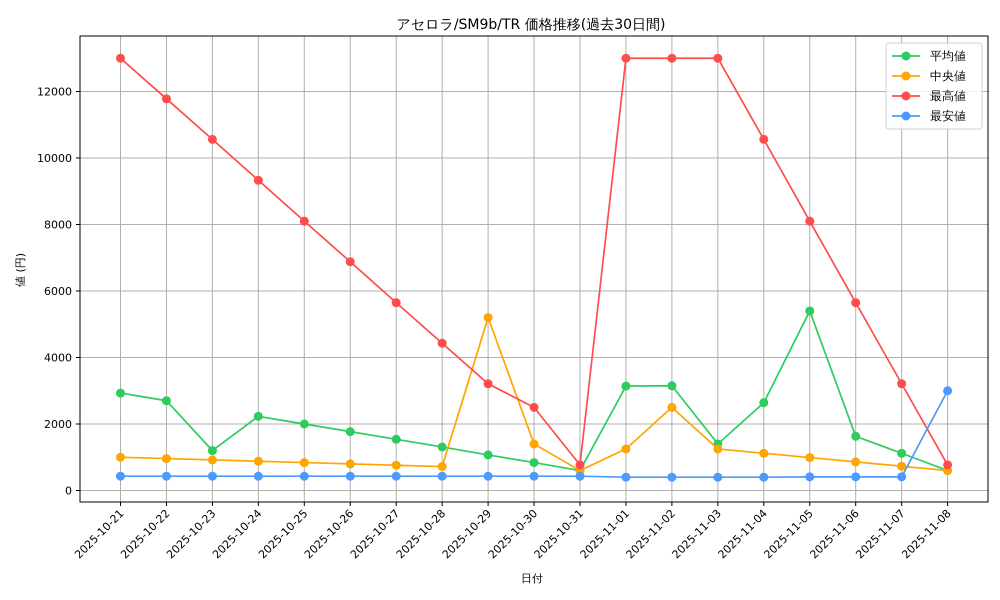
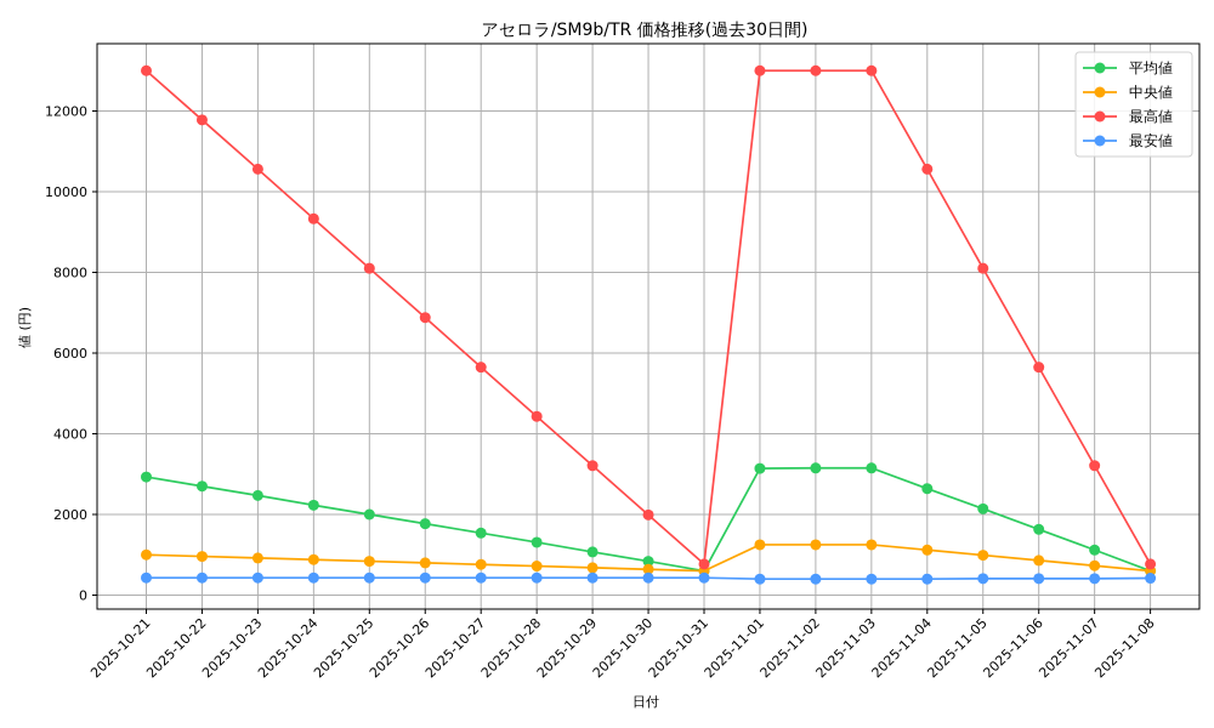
平均値/2025-10-23: 1200 -> 2500
中央値/2025-10-29: 5200 -> 700
中央値/2025-10-30: 1400 -> 600
最高値/2025-10-30: 2500 -> 2000
中央値/2025-11-02: 2500 -> 1200
平均値/2025-11-03: 1400 -> 3200
平均値/2025-11-05: 5400 -> 2100
最安値/2025-11-08: 3000 -> 400
